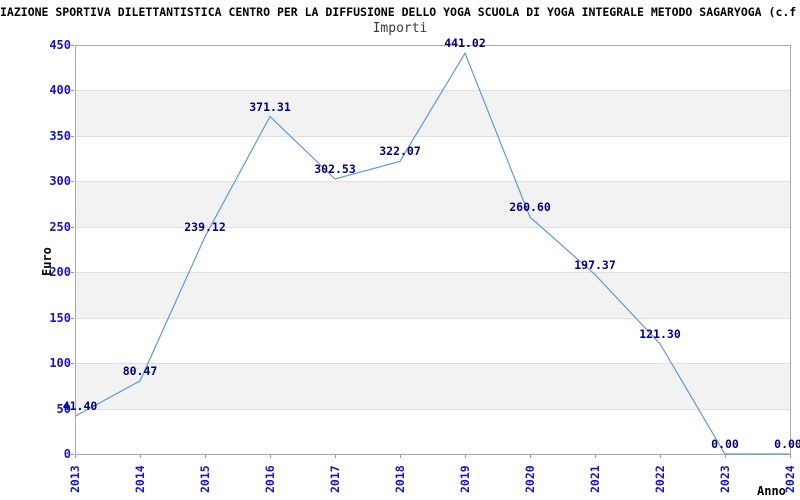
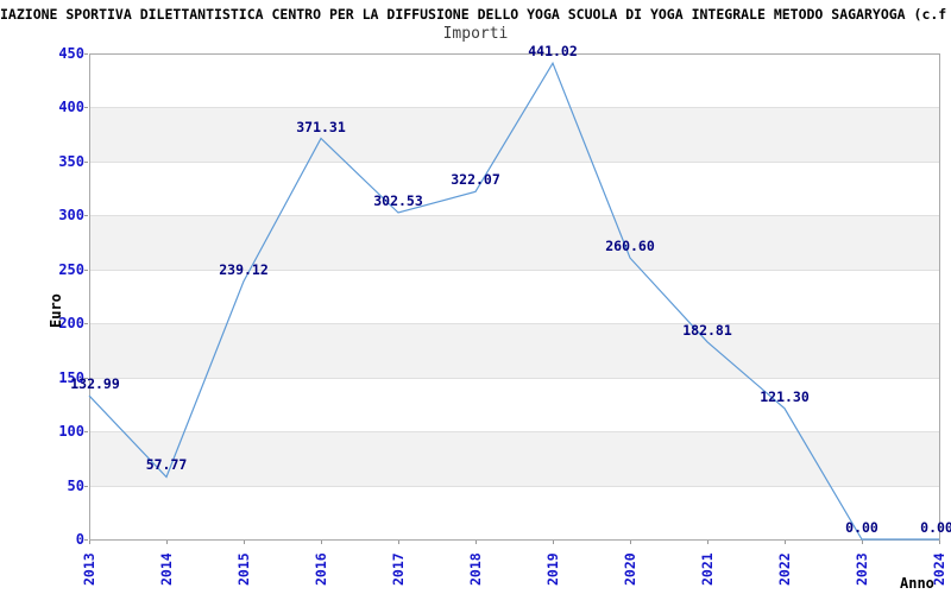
2013: 41.40 -> 132.99
2014: 80.47 -> 57.77
2021: 197.37 -> 182.81
